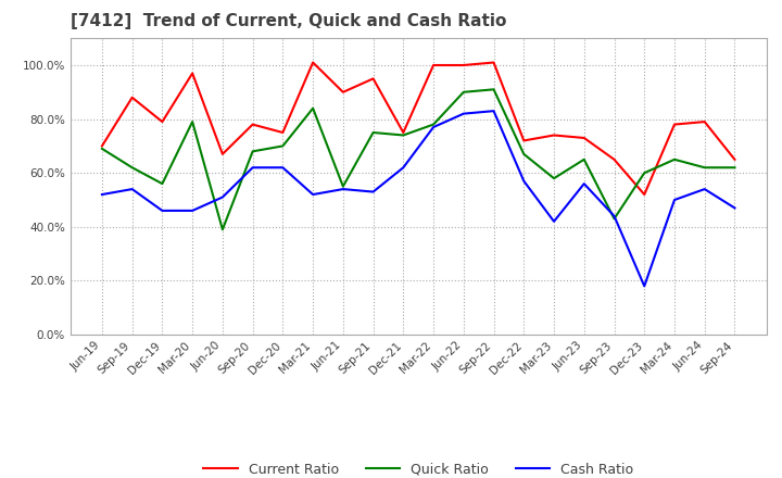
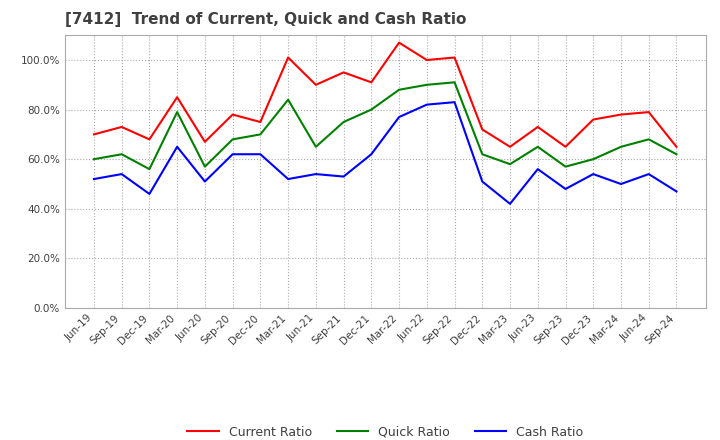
Quick Ratio/Jun-19: 69% -> 60%
Current Ratio/Sep-19: 88% -> 73%
Current Ratio/Dec-19: 79% -> 68%
Current Ratio/Mar-20: 97% -> 85%
Cash Ratio/Mar-20: 46% -> 65%
Quick Ratio/Jun-20: 39% -> 57%
Quick Ratio/Jun-21: 55% -> 65%
Current Ratio/Dec-21: 75% -> 91%
Quick Ratio/Dec-21: 74% -> 80%
Current Ratio/Mar-22: 100% -> 107%
Quick Ratio/Mar-22: 78% -> 88%
Quick Ratio/Dec-22: 67% -> 62%
Cash Ratio/Dec-22: 57% -> 51%
Current Ratio/Mar-23: 74% -> 65%
Quick Ratio/Sep-23: 43% -> 57%
Cash Ratio/Sep-23: 44% -> 48%
Current Ratio/Dec-23: 52% -> 76%
Cash Ratio/Dec-23: 18% -> 54%
Quick Ratio/Jun-24: 62% -> 68%
